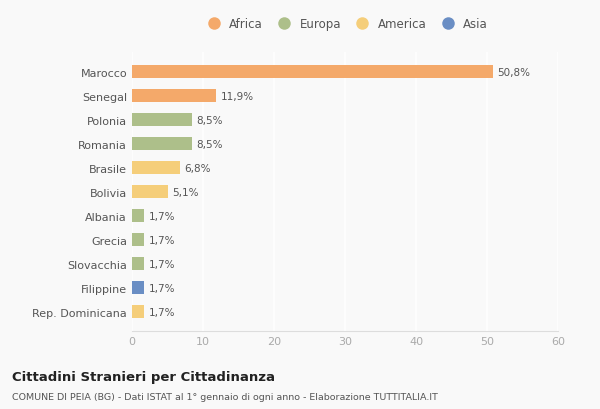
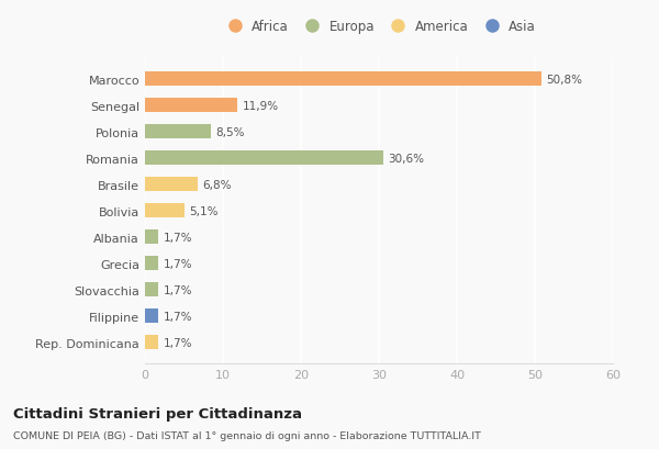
Romania: 8,5% -> 30,6%
